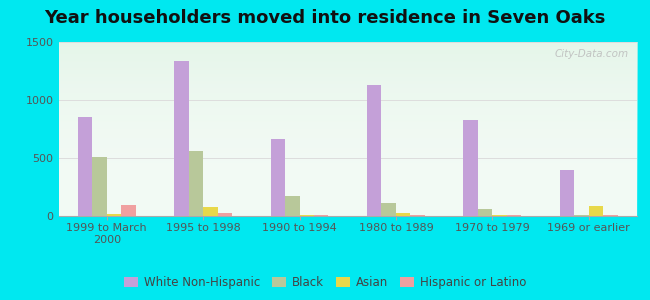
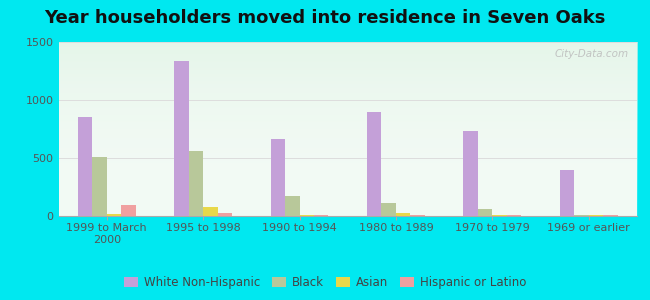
White Non-Hispanic/1980 to 1989: 1130 -> 900
White Non-Hispanic/1970 to 1979: 830 -> 730
Asian/1969 or earlier: 90 -> 0
